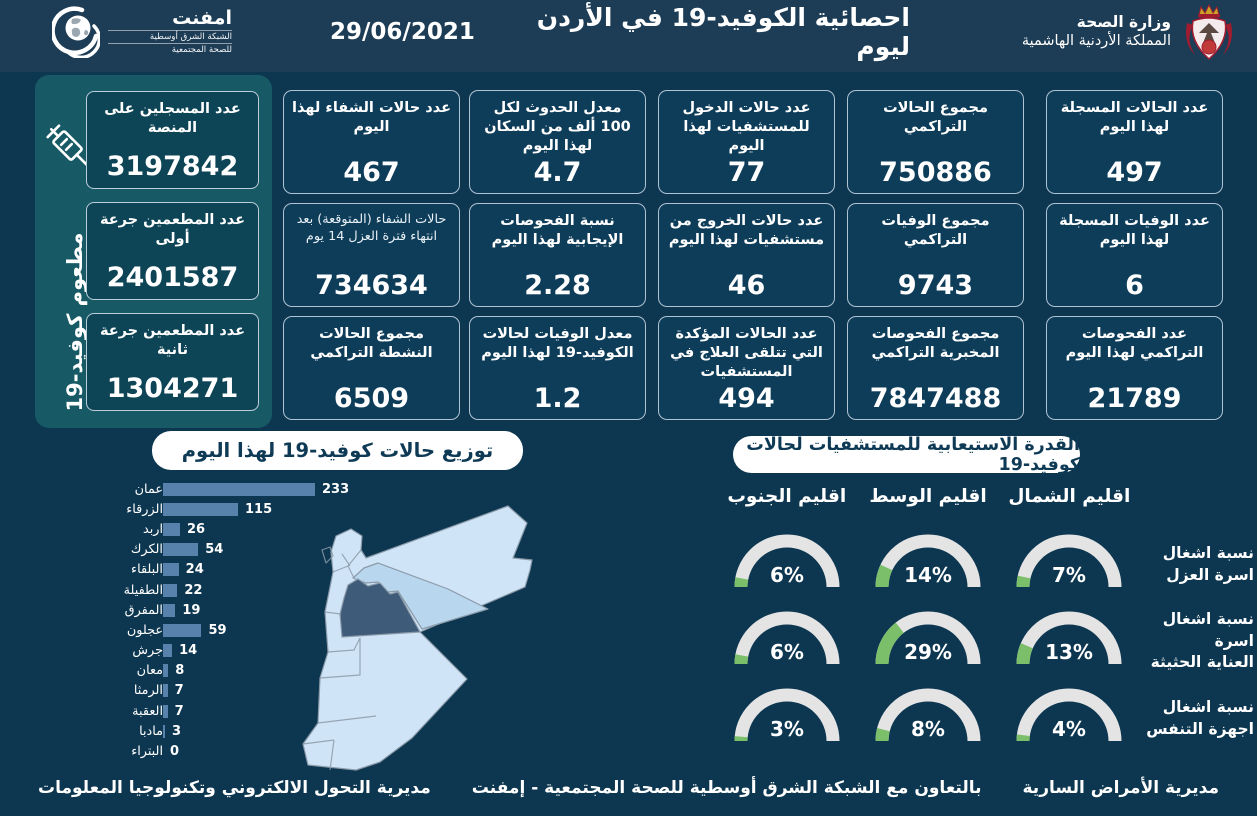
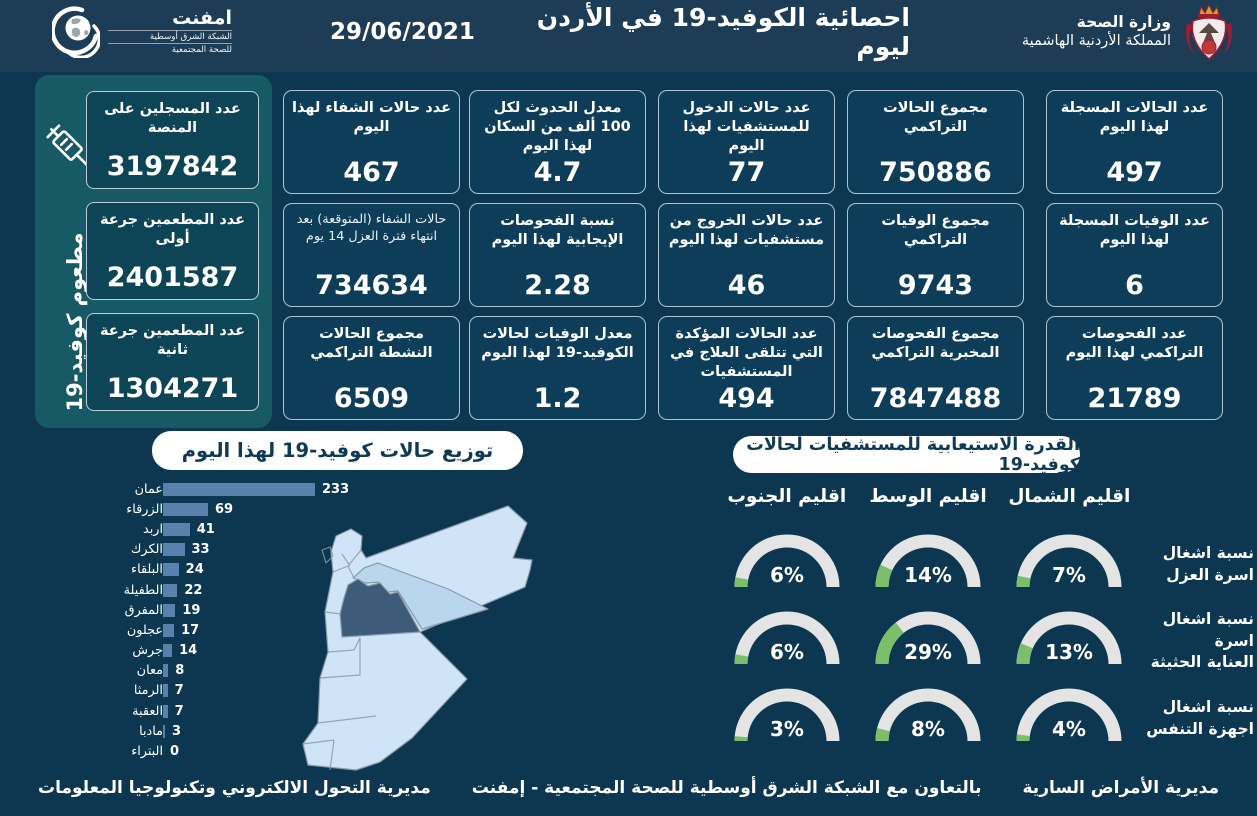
توزيع حالات كوفيد-19 لهذا اليوم/الزرقاء: 115 -> 69
توزيع حالات كوفيد-19 لهذا اليوم/اربد: 26 -> 41
توزيع حالات كوفيد-19 لهذا اليوم/الكرك: 54 -> 33
توزيع حالات كوفيد-19 لهذا اليوم/عجلون: 59 -> 17
